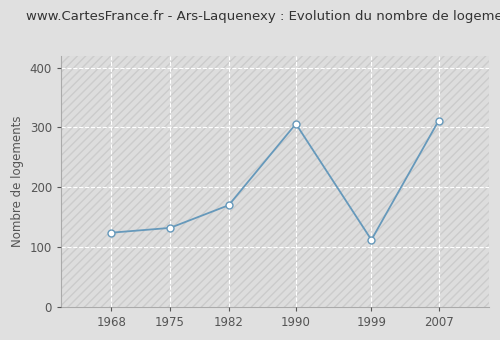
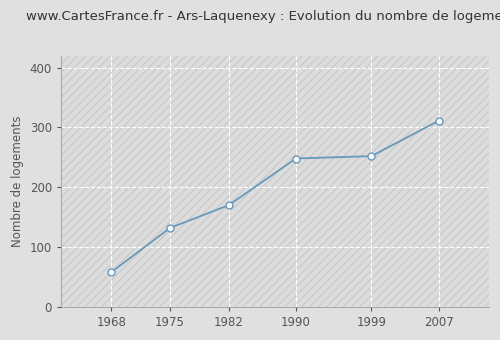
1968: 124 -> 58
1990: 306 -> 248
1999: 112 -> 252
